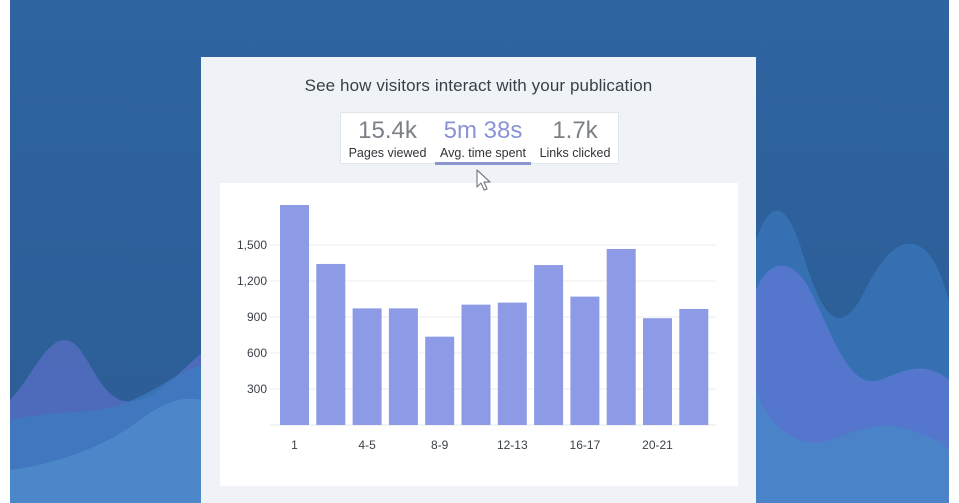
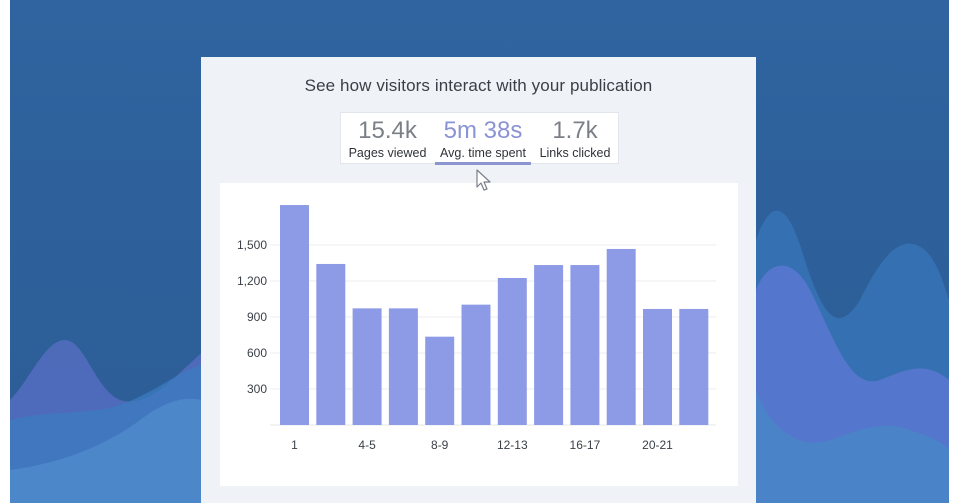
12-13: 1020 -> 1220
16-17: 1070 -> 1330
20-21: 890 -> 970
